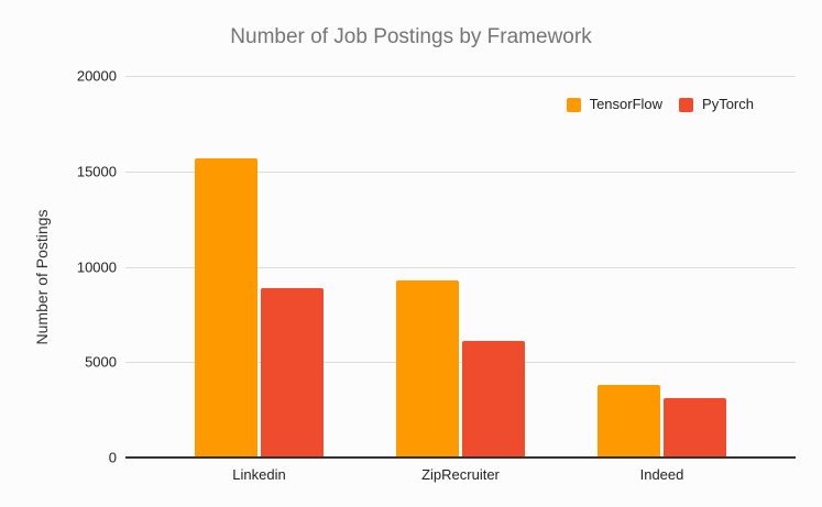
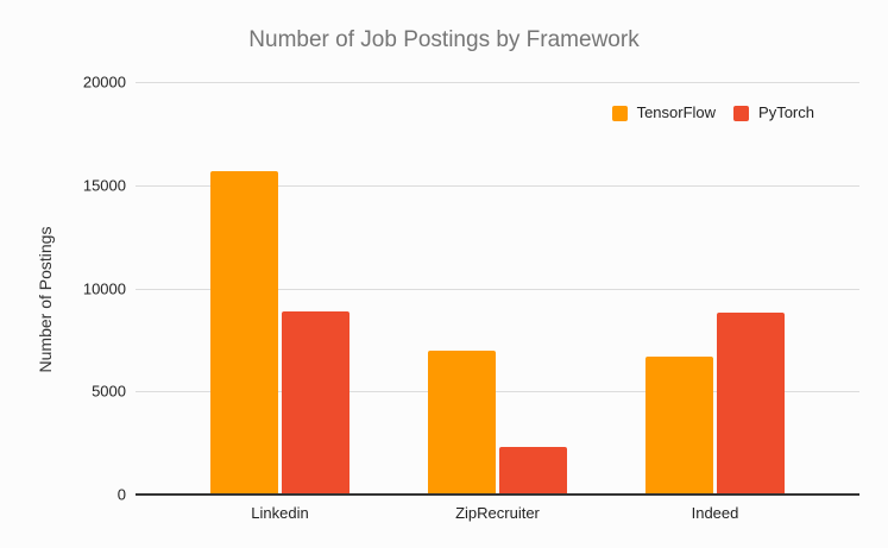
TensorFlow/ZipRecruiter: 9300 -> 7000
PyTorch/ZipRecruiter: 6100 -> 2300
TensorFlow/Indeed: 3800 -> 6700
PyTorch/Indeed: 3100 -> 8800
